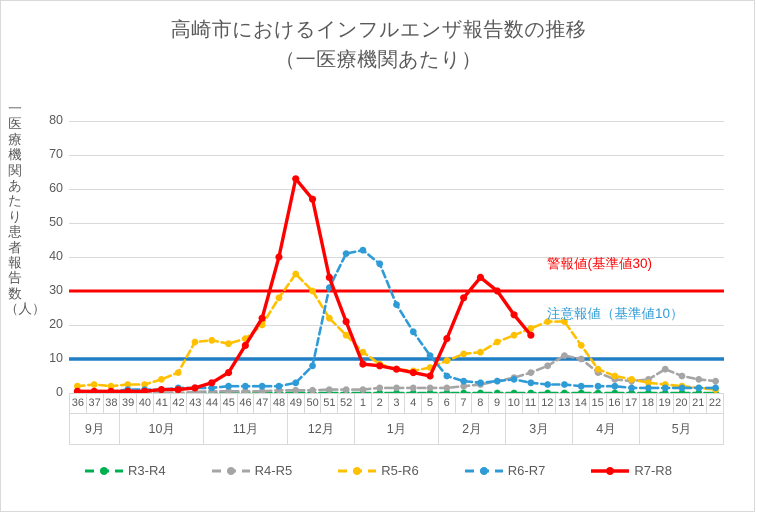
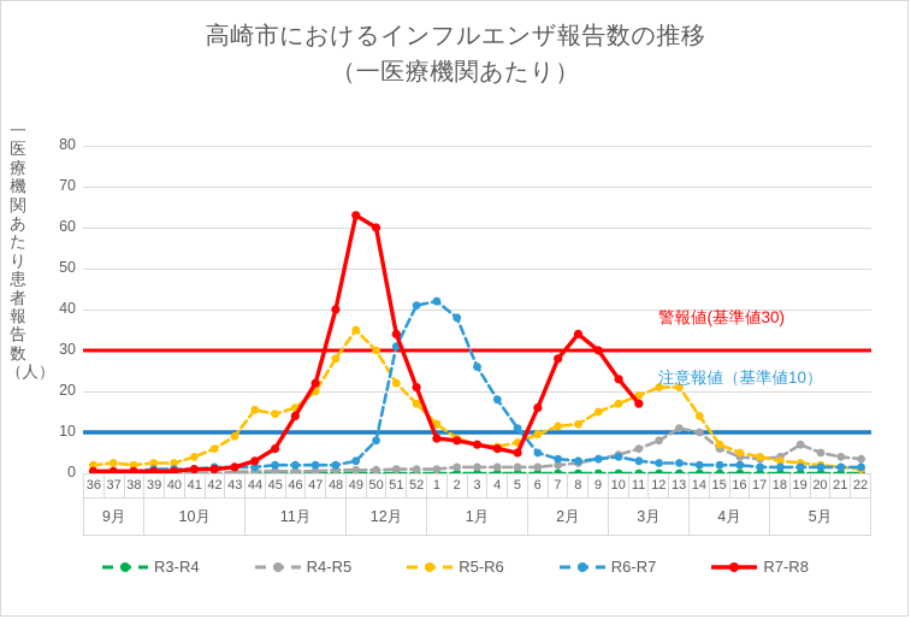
R5-R6/43: 15 -> 9
R7-R8/50: 57 -> 60
